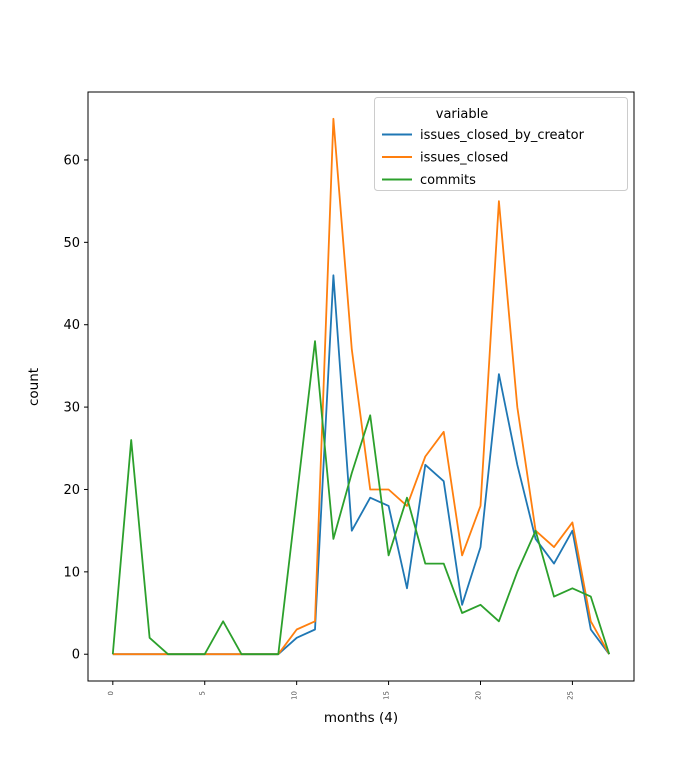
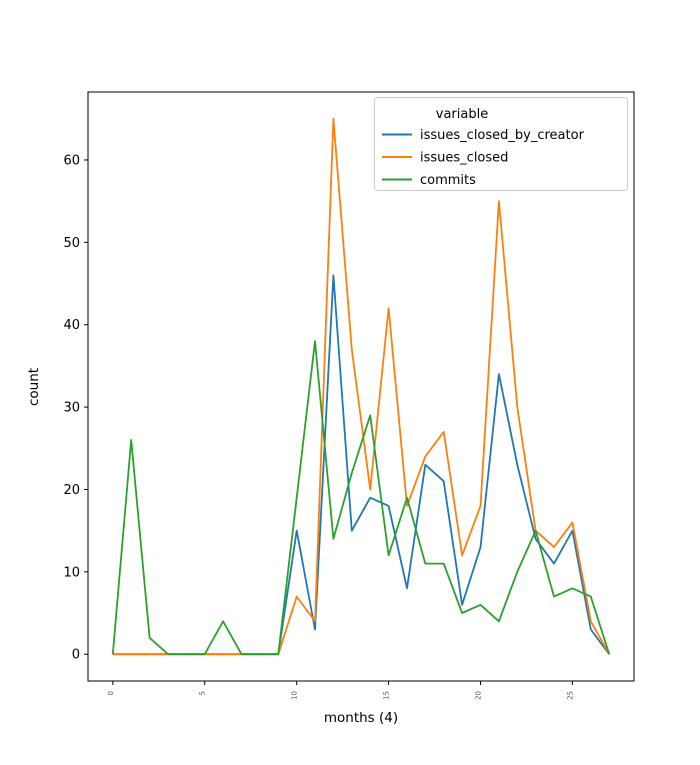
issues_closed_by_creator/10: 2 -> 15
issues_closed/10: 3 -> 7
issues_closed/15: 20 -> 42
